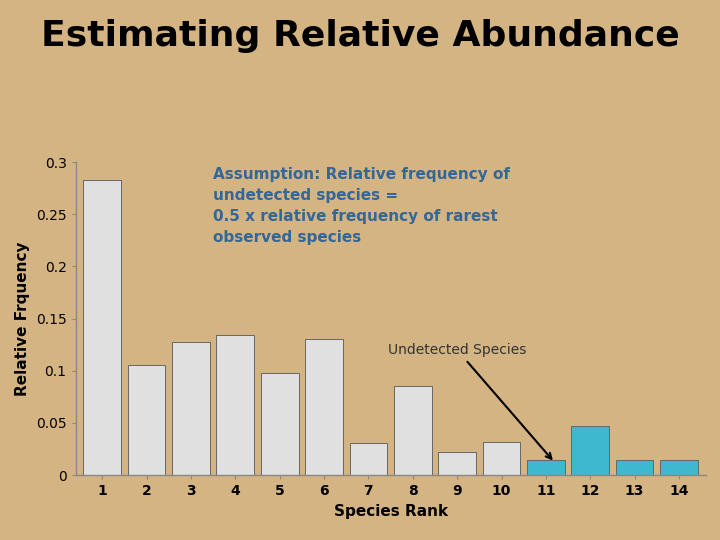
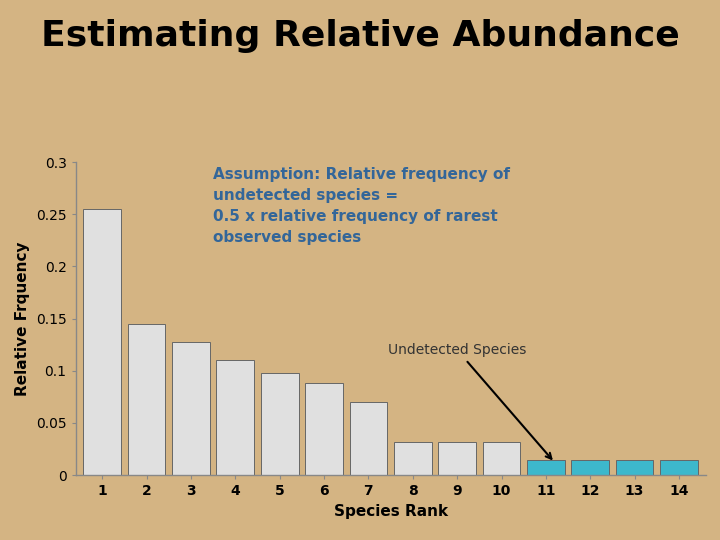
1: 0.283 -> 0.255
2: 0.106 -> 0.145
4: 0.134 -> 0.110
6: 0.130 -> 0.088
7: 0.031 -> 0.070
8: 0.085 -> 0.032
9: 0.022 -> 0.032
12: 0.047 -> 0.015
